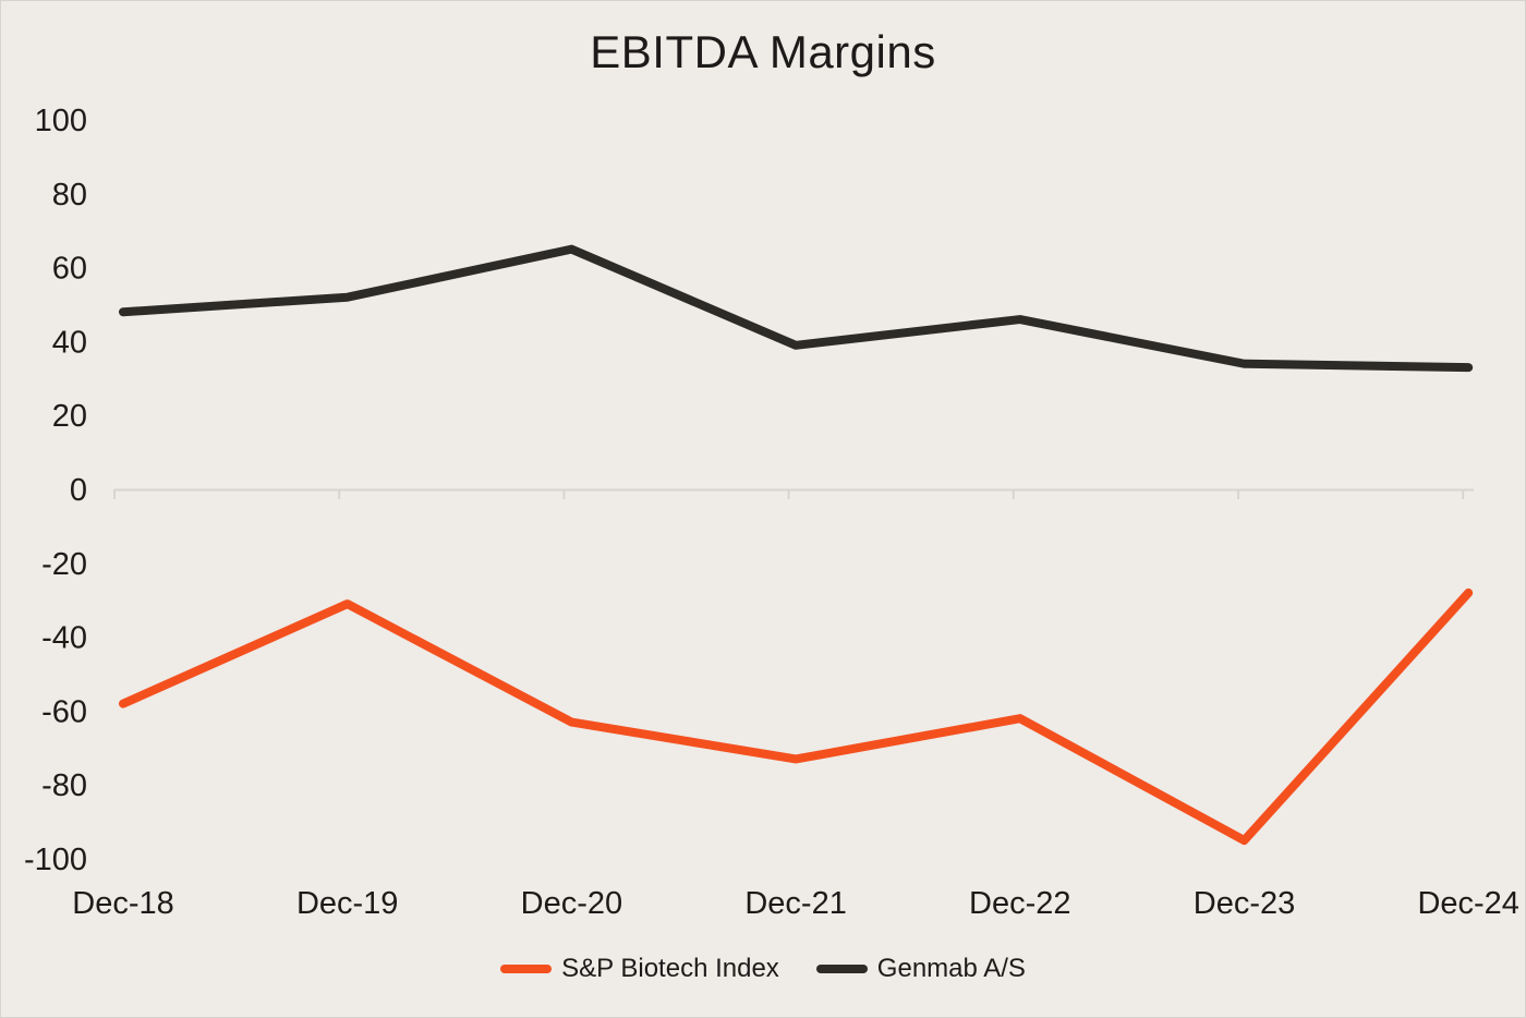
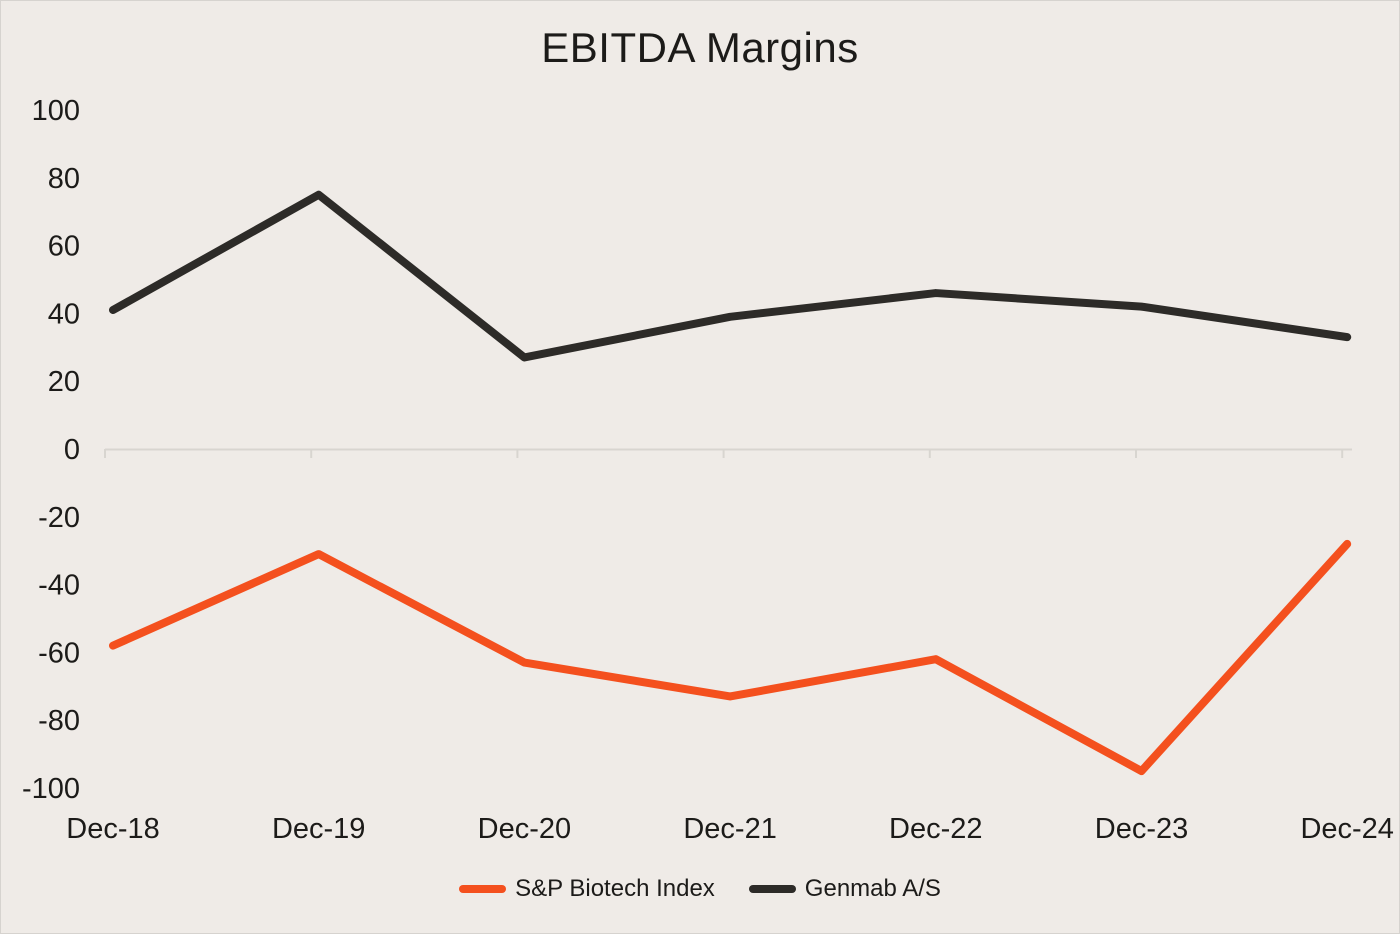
Genmab A/S/Dec-18: 48 -> 41
Genmab A/S/Dec-19: 52 -> 75
Genmab A/S/Dec-20: 65 -> 27
Genmab A/S/Dec-23: 34 -> 42
